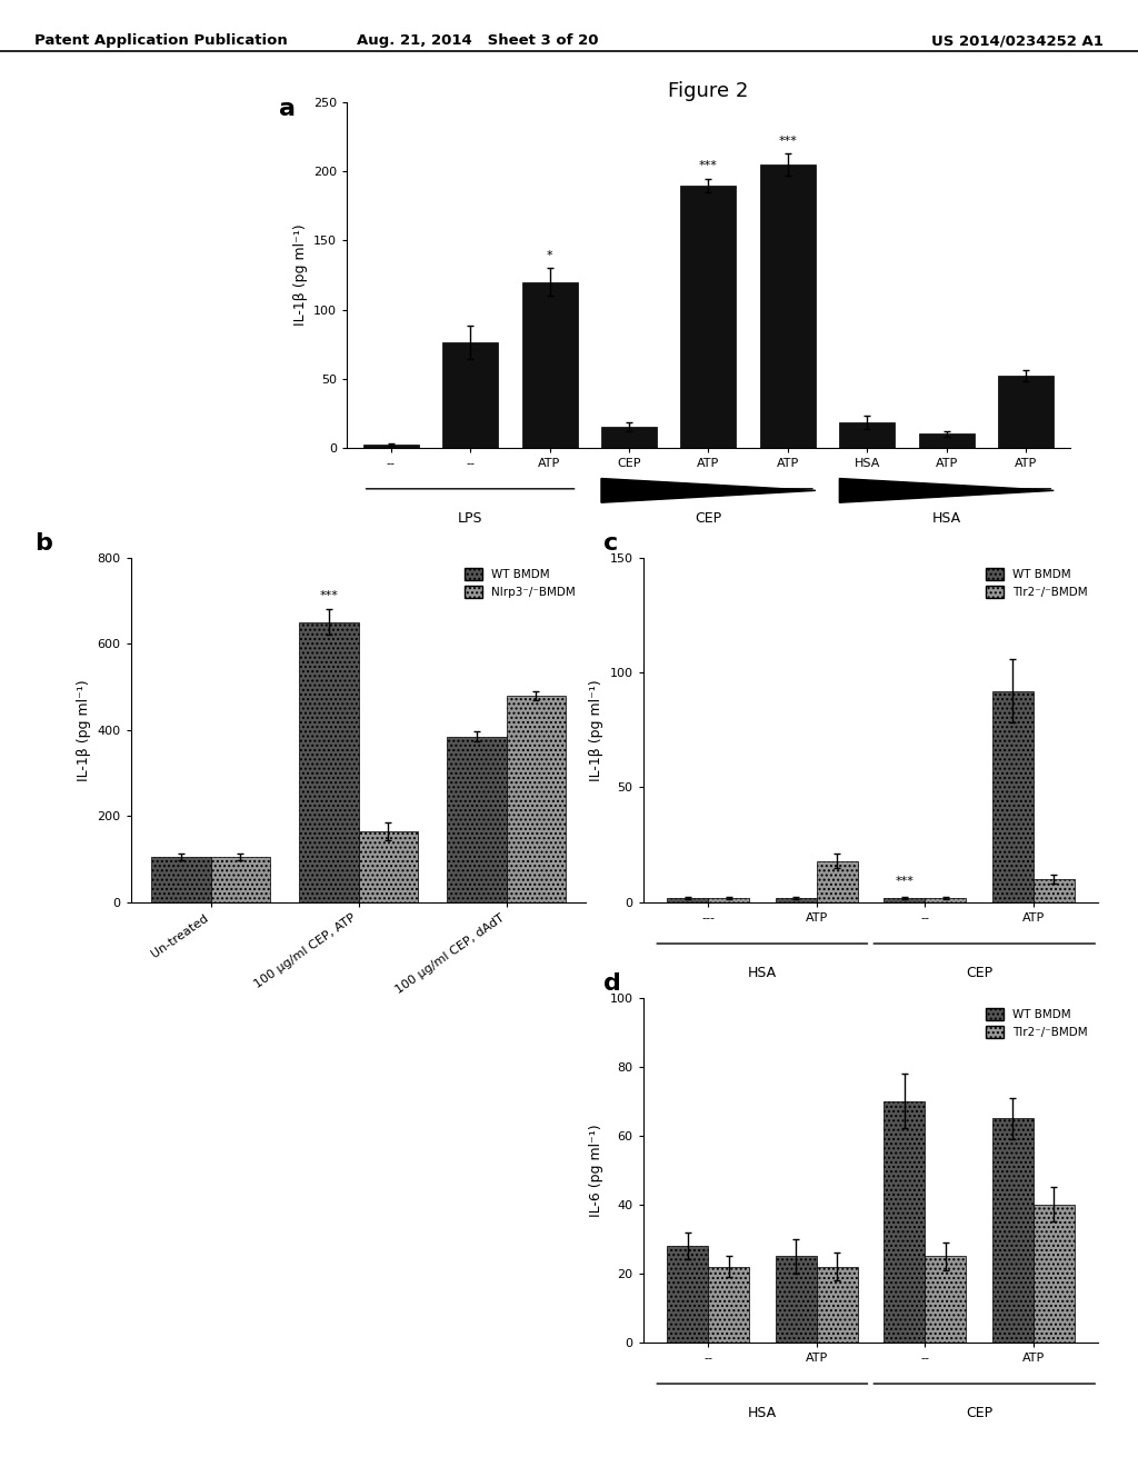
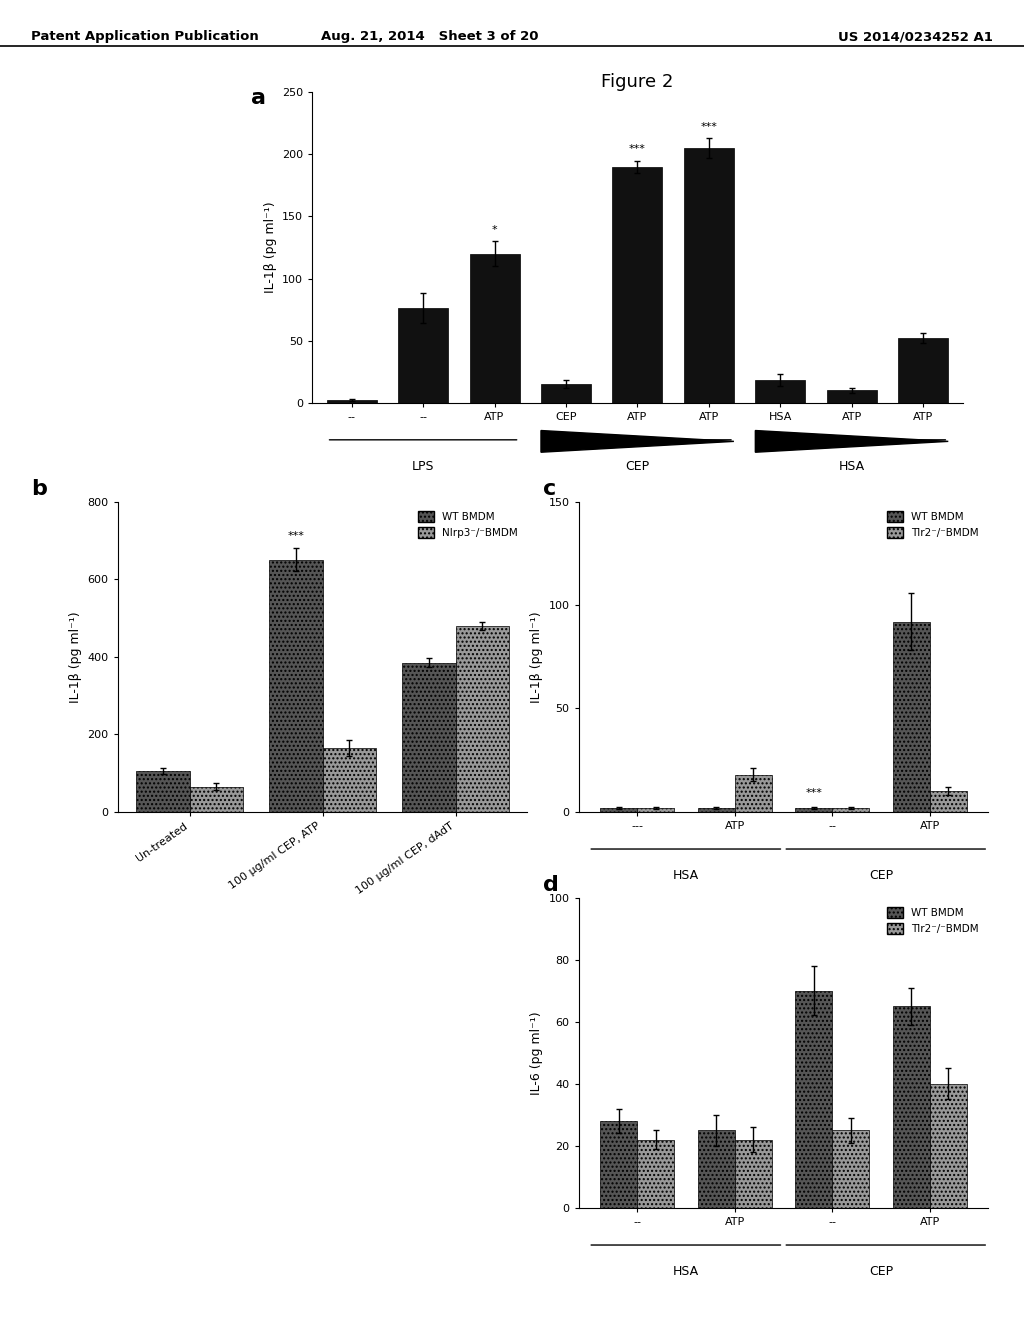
Nlrp3⁻/⁻BMDM/Un-treated: 105 -> 65
